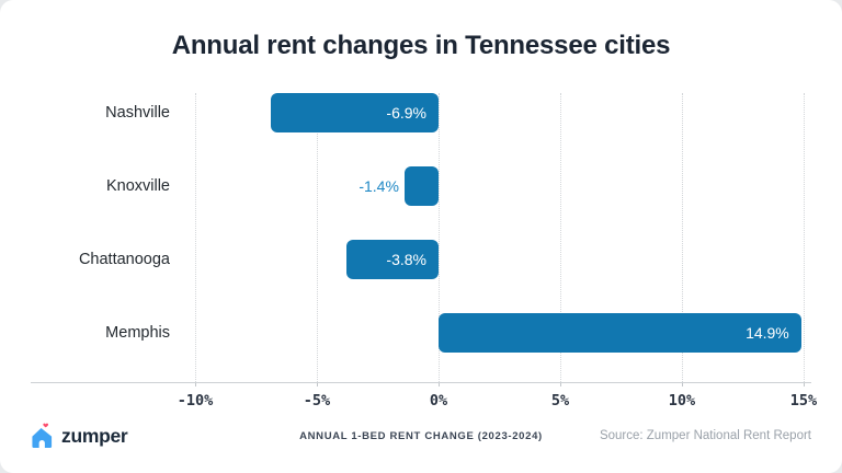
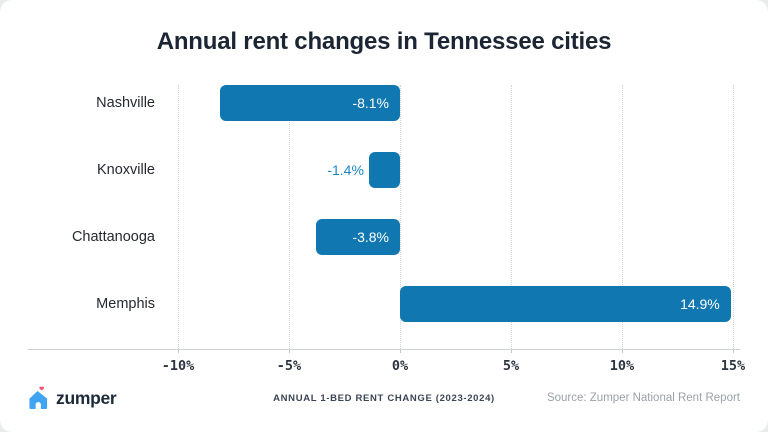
Nashville: -6.9% -> -8.1%
